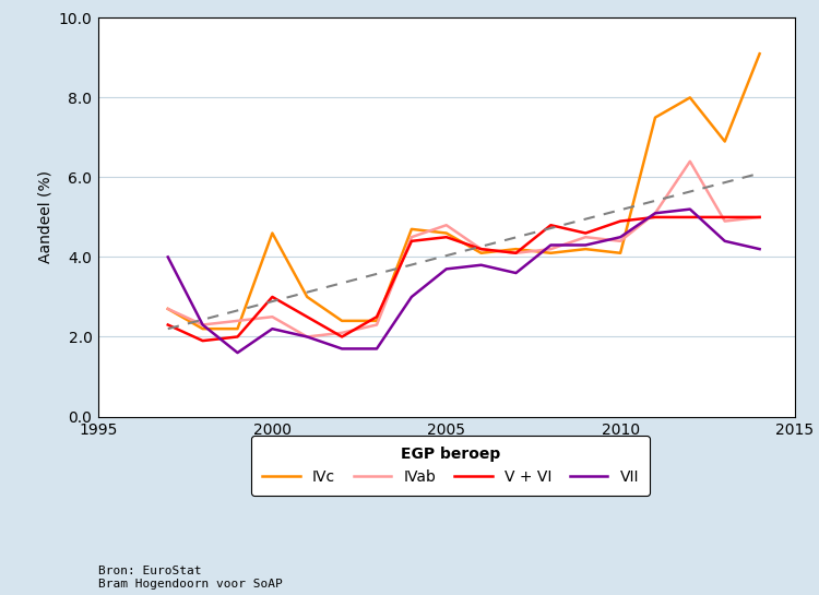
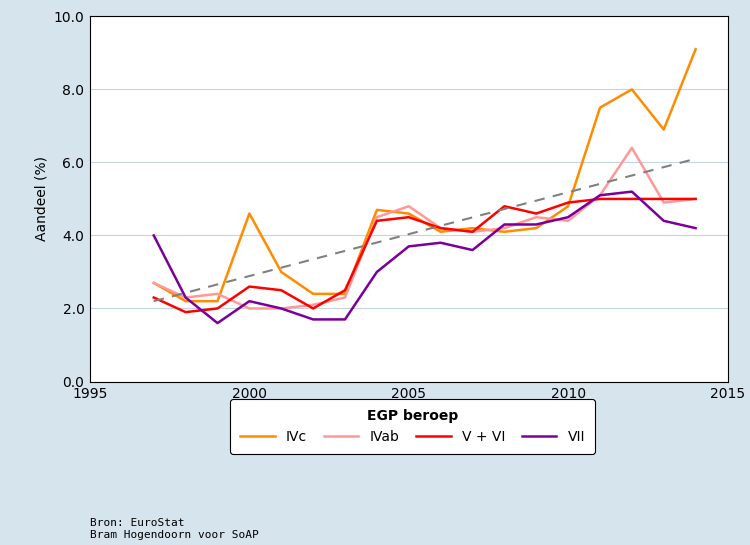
IVab/2000: 2.5 -> 2.0
V + VI/2000: 3.0 -> 2.6
IVc/2010: 4.1 -> 4.8
